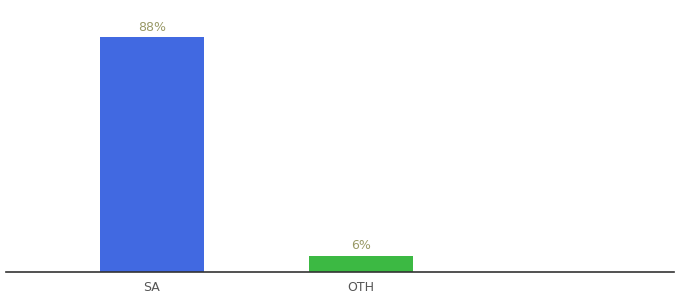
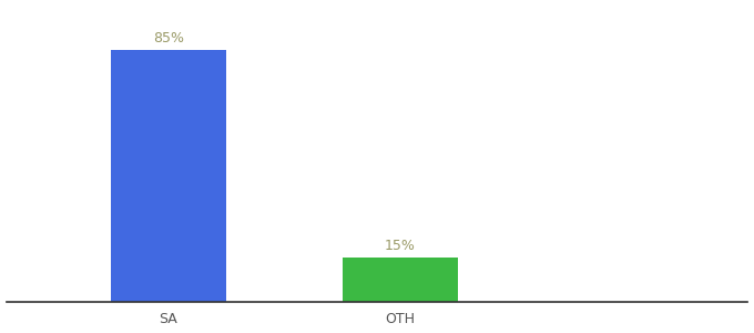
SA: 88% -> 85%
OTH: 6% -> 15%
